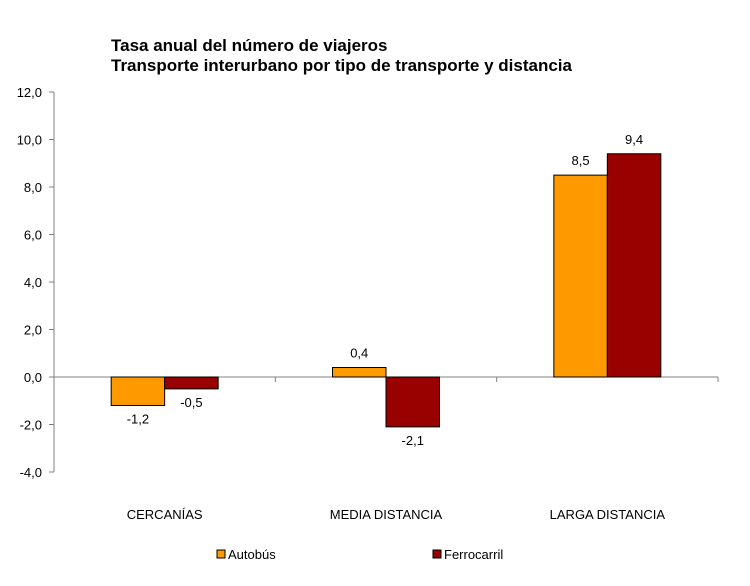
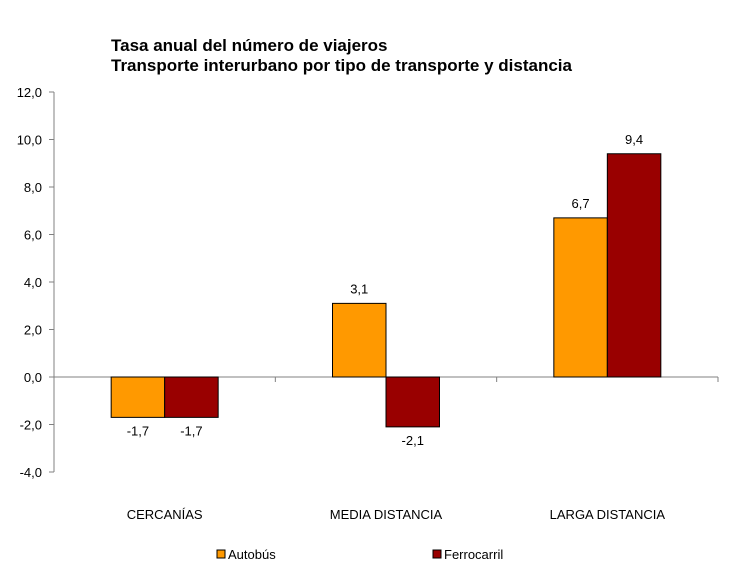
Autobús/CERCANÍAS: -1,2 -> -1,7
Ferrocarril/CERCANÍAS: -0,5 -> -1,7
Autobús/MEDIA DISTANCIA: 0,4 -> 3,1
Autobús/LARGA DISTANCIA: 8,5 -> 6,7
